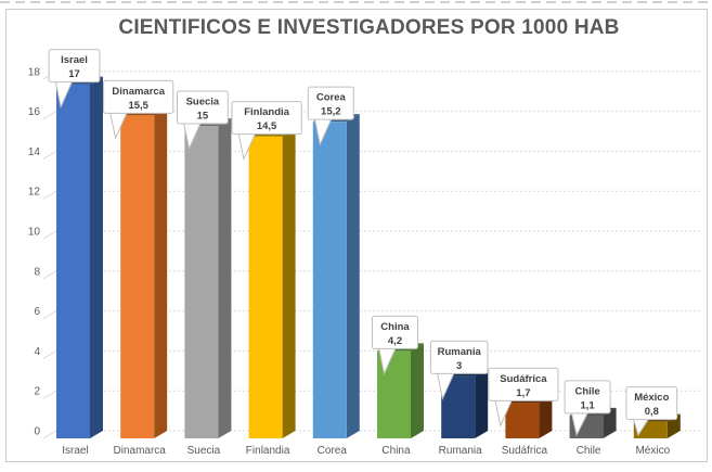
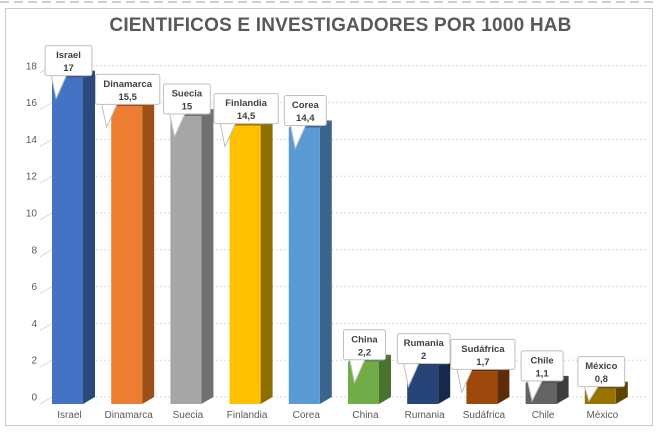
Corea: 15,2 -> 14,4
China: 4,2 -> 2,2
Rumania: 3 -> 2
